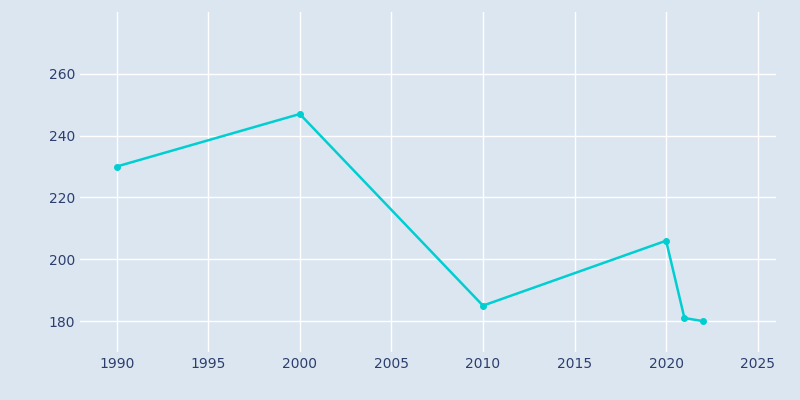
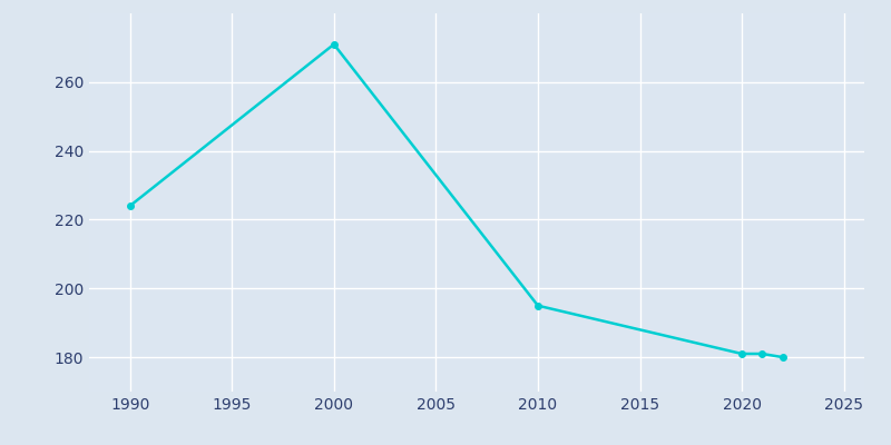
1990: 230 -> 224
2000: 247 -> 271
2010: 185 -> 195
2020: 206 -> 181
